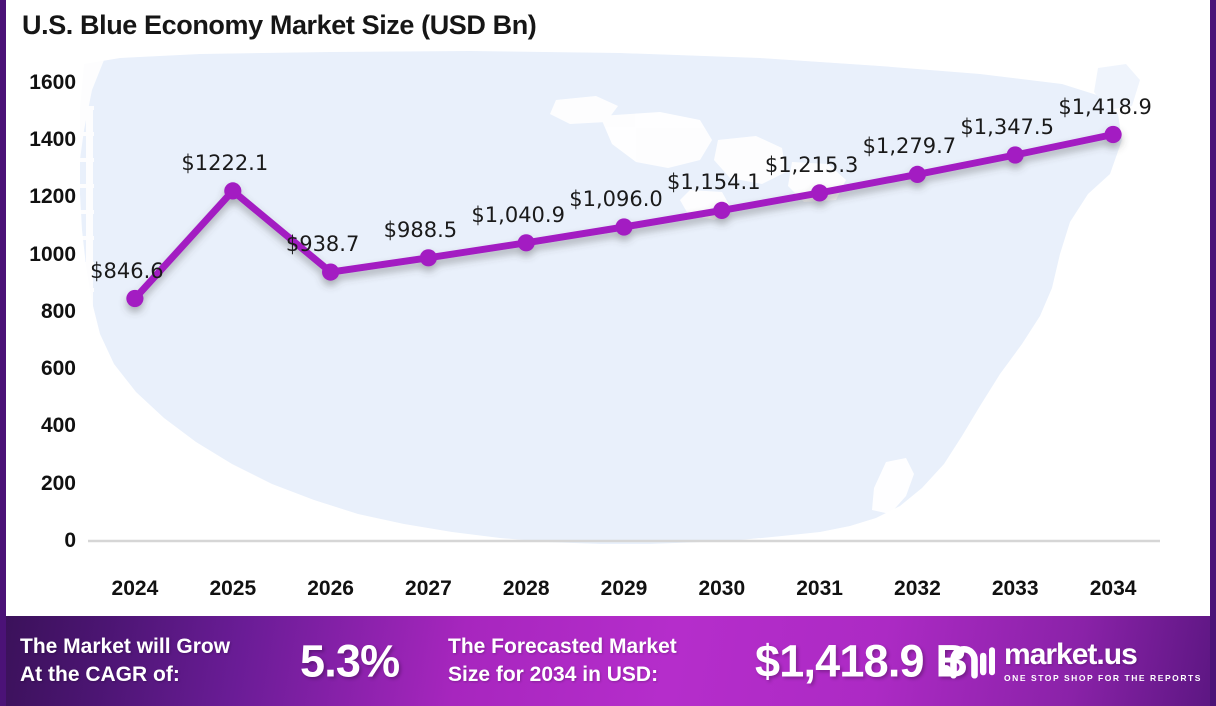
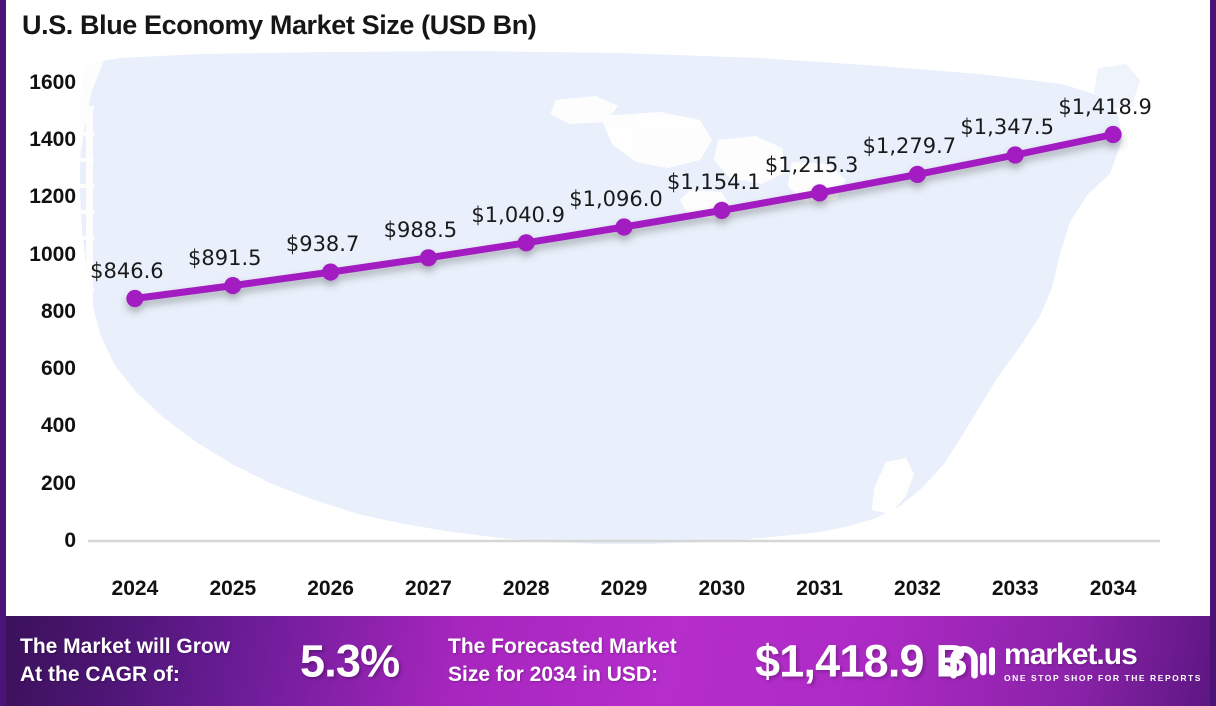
2025: $1222.1 -> $891.5
